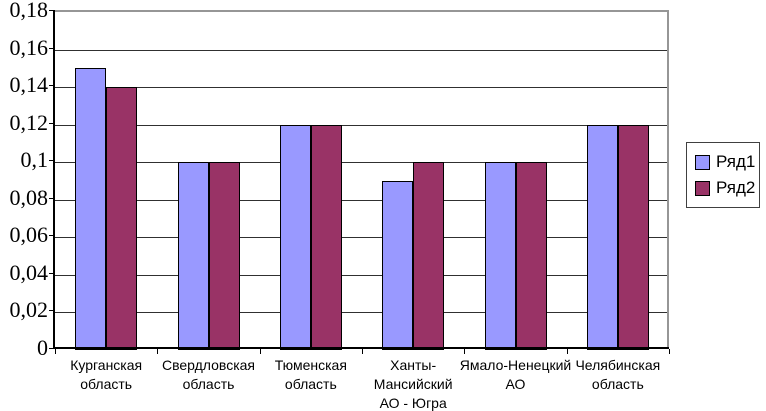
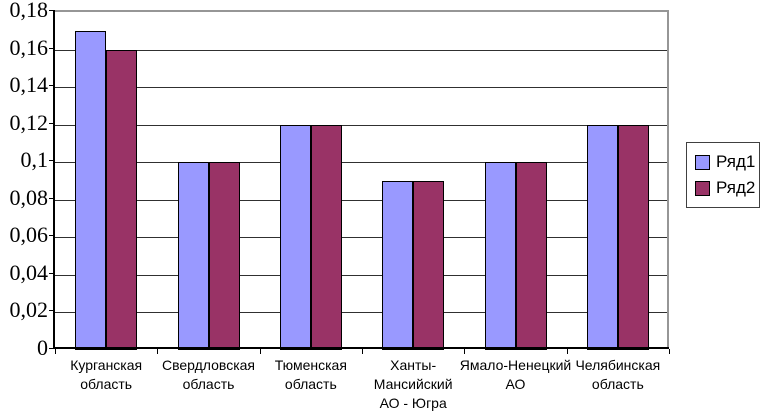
Ряд1/Курганская область: 0,15 -> 0,17
Ряд2/Курганская область: 0,14 -> 0,16
Ряд2/Ханты-Мансийский АО - Югра: 0,10 -> 0,09
